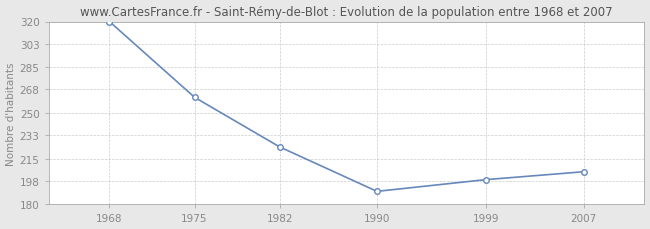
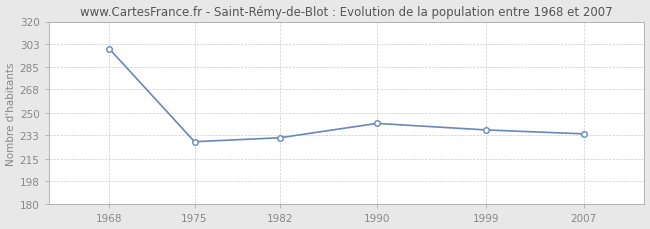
1968: 320 -> 299
1975: 262 -> 228
1982: 224 -> 231
1990: 190 -> 242
1999: 199 -> 237
2007: 205 -> 234
